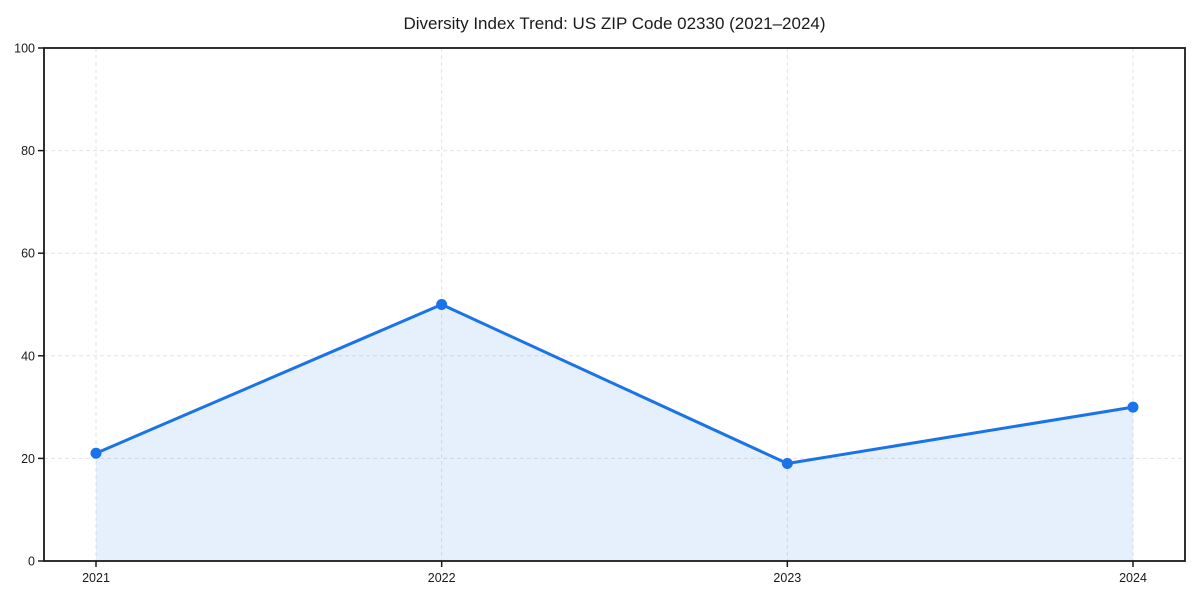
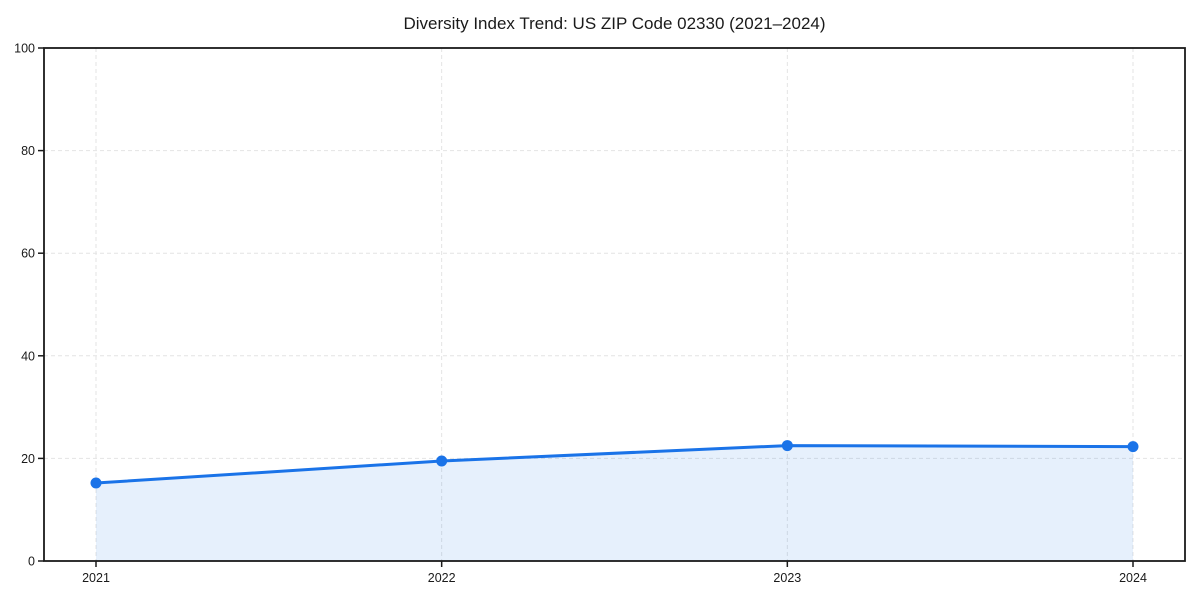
2021: 21 -> 15
2022: 50 -> 20
2023: 19 -> 22
2024: 30 -> 22
